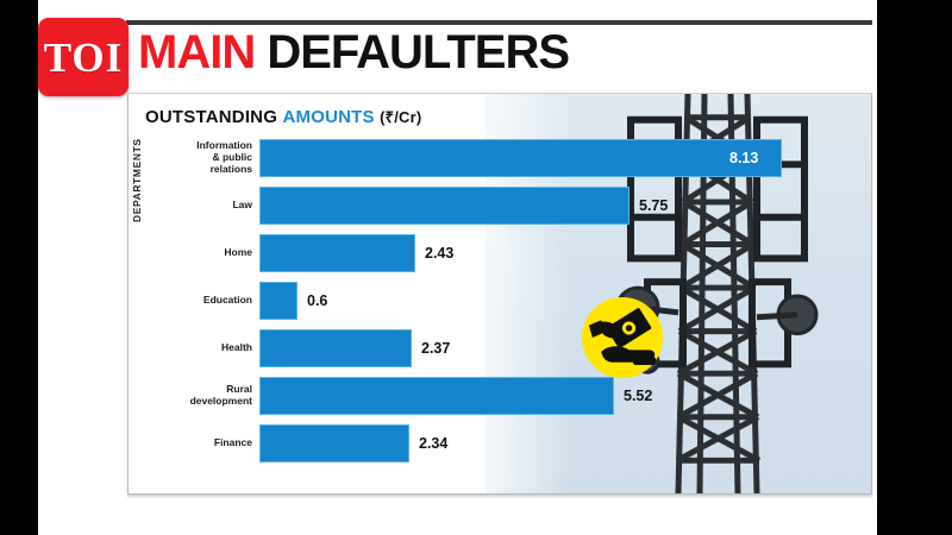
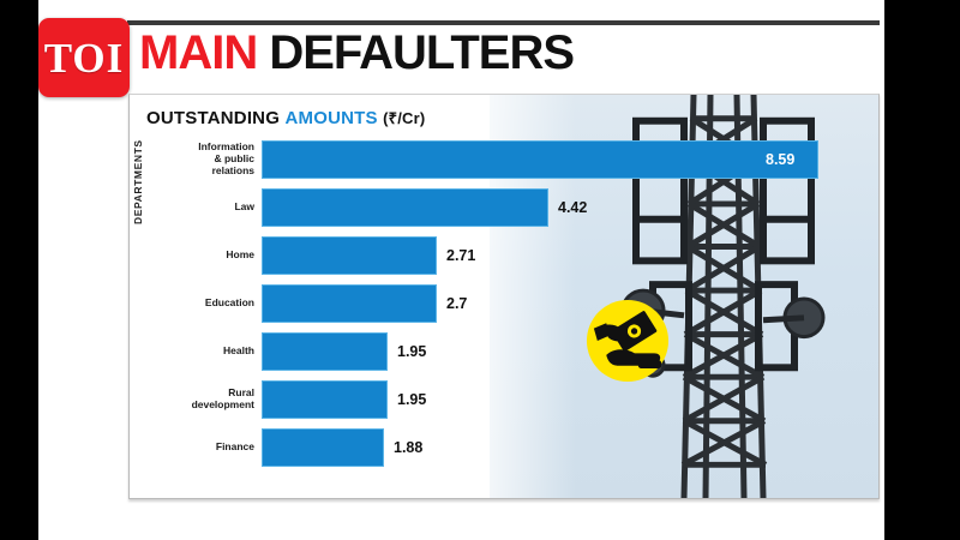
Information & public relations: 8.13 -> 8.59
Law: 5.75 -> 4.42
Home: 2.43 -> 2.71
Education: 0.6 -> 2.7
Health: 2.37 -> 1.95
Rural development: 5.52 -> 1.95
Finance: 2.34 -> 1.88
